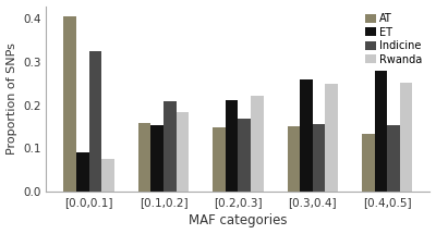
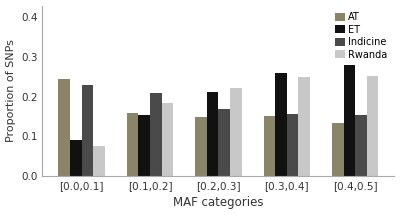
AT/[0.0,0.1]: 0.405 -> 0.245
Indicine/[0.0,0.1]: 0.326 -> 0.230
